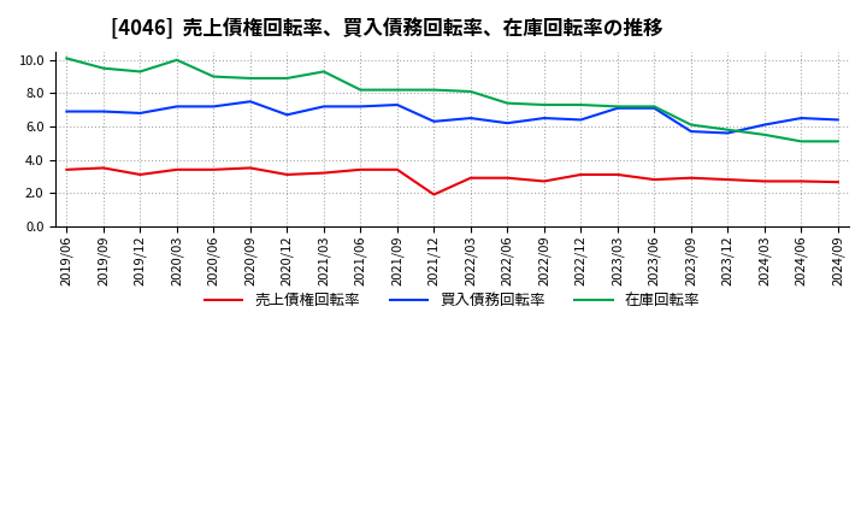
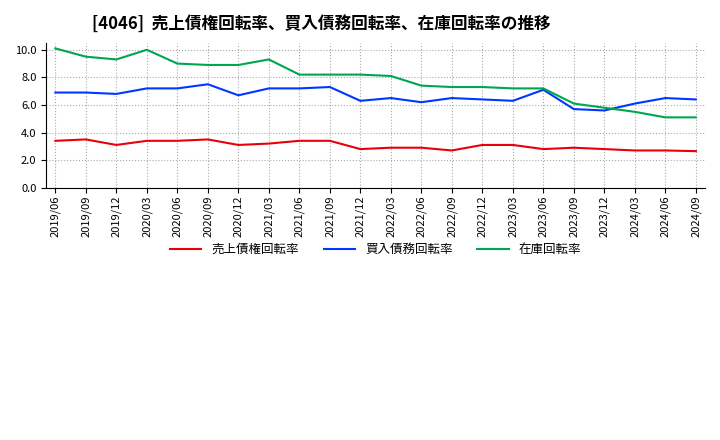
売上債権回転率/2021/12: 1.9 -> 2.8
買入債務回転率/2023/03: 7.1 -> 6.3
